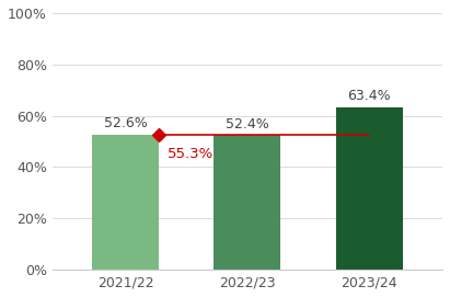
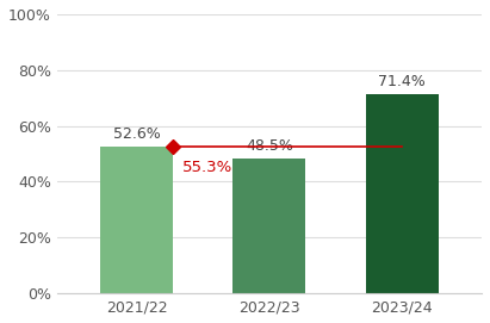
2022/23: 52.4% -> 48.5%
2023/24: 63.4% -> 71.4%
